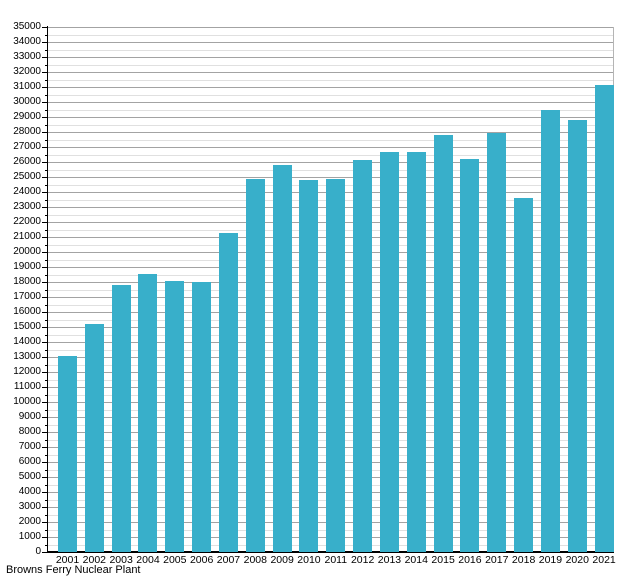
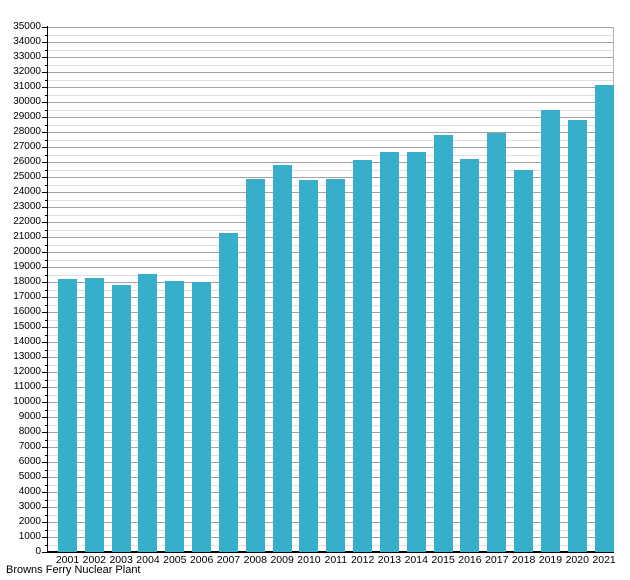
2001: 13100 -> 18200
2002: 15200 -> 18300
2018: 23600 -> 25400
